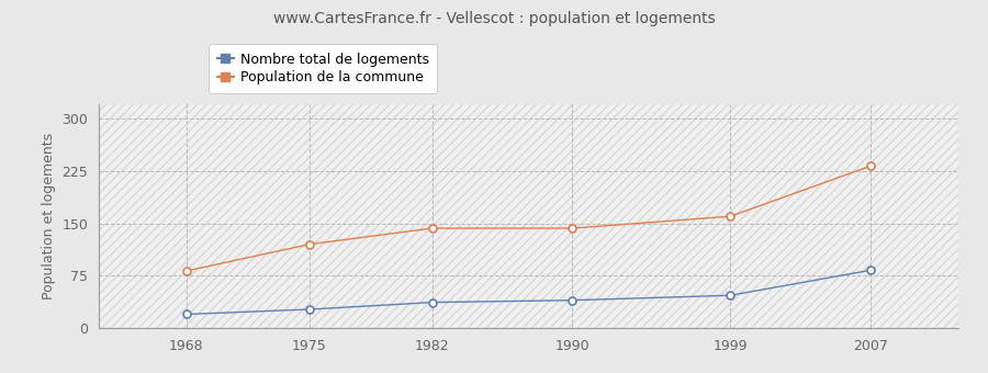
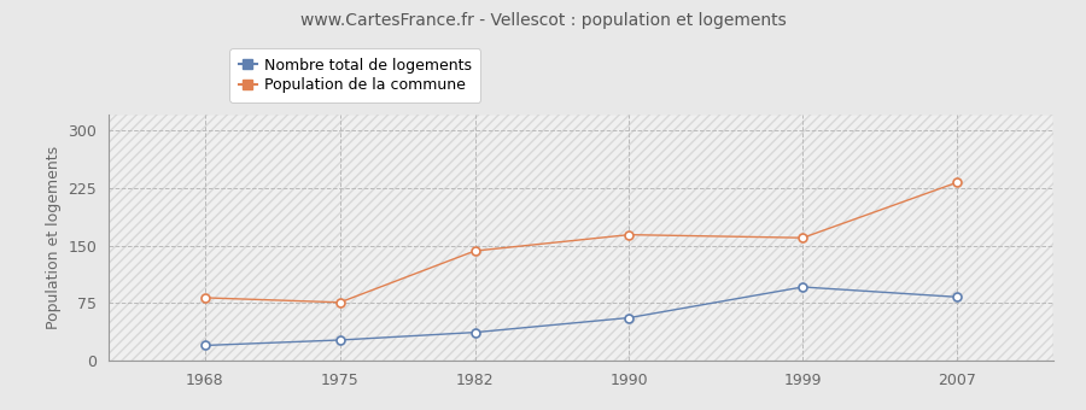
Population de la commune/1975: 120 -> 76
Nombre total de logements/1990: 40 -> 56
Population de la commune/1990: 143 -> 164
Nombre total de logements/1999: 47 -> 96
